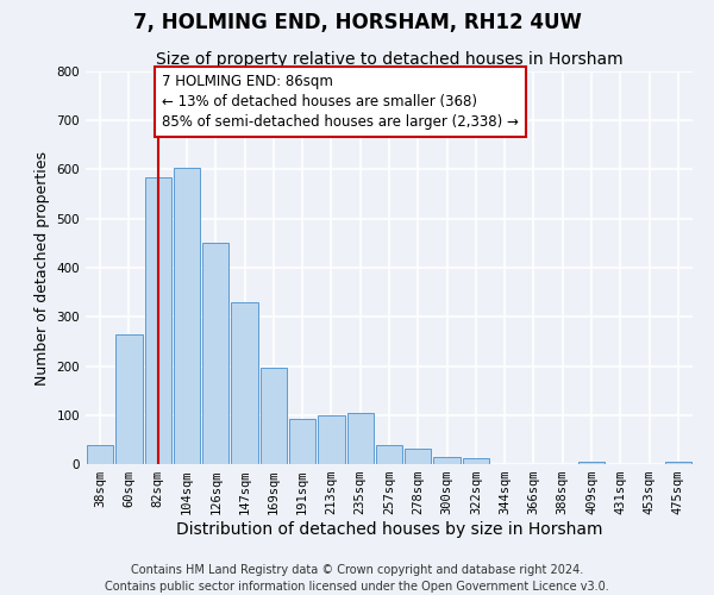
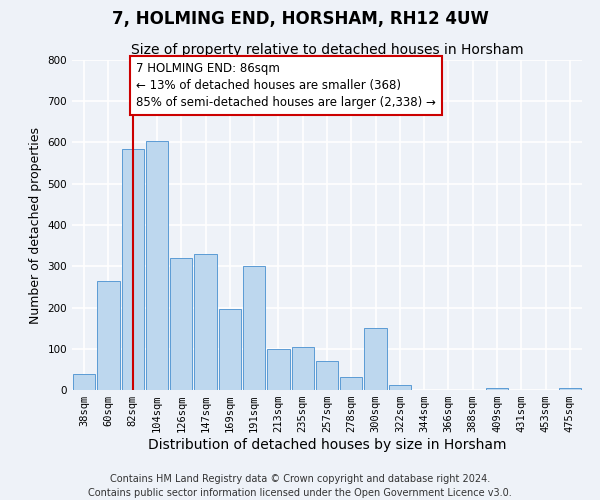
126sqm: 450 -> 320
191sqm: 91 -> 300
257sqm: 38 -> 70
300sqm: 14 -> 150
